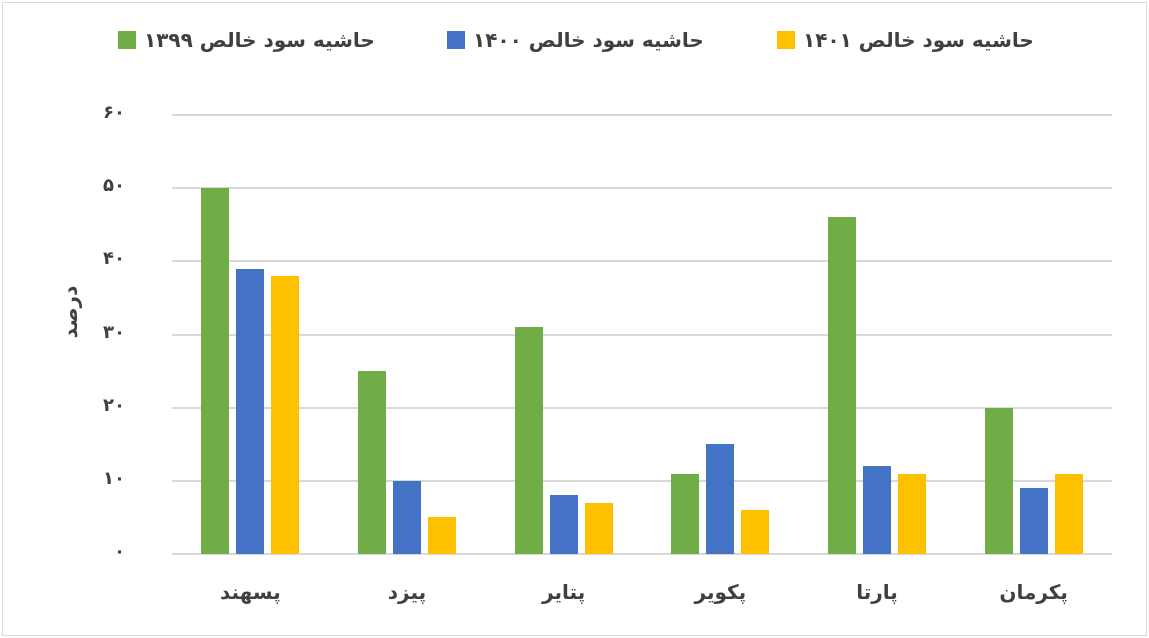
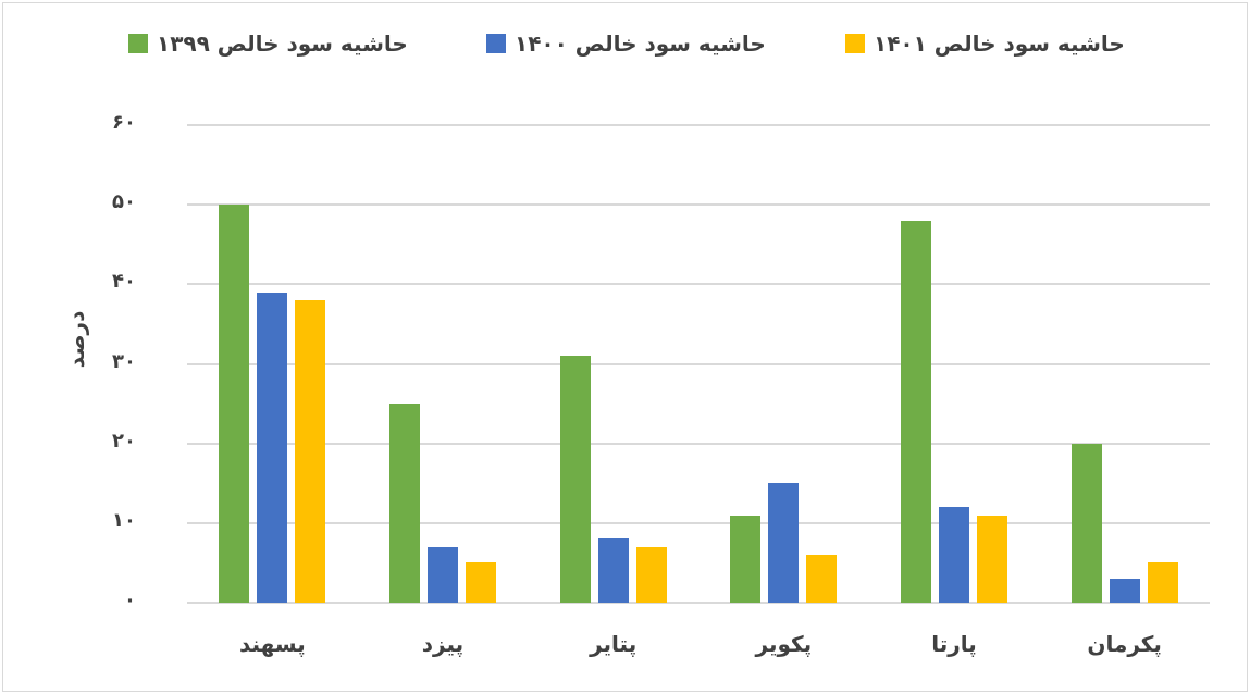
حاشیه سود خالص ۱۴۰۰/پکرمان: 9 -> 3
حاشیه سود خالص ۱۴۰۱/پکرمان: 11 -> 5
حاشیه سود خالص ۱۳۹۹/پارتا: 46 -> 48
حاشیه سود خالص ۱۴۰۰/پیزد: 10 -> 7
